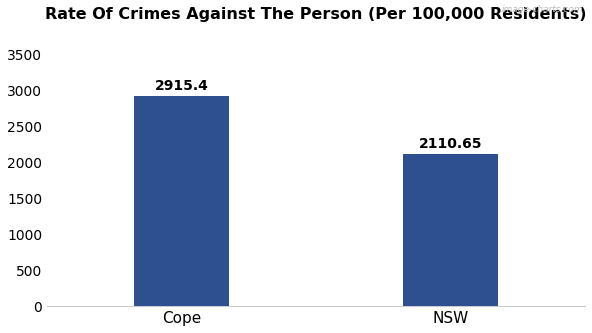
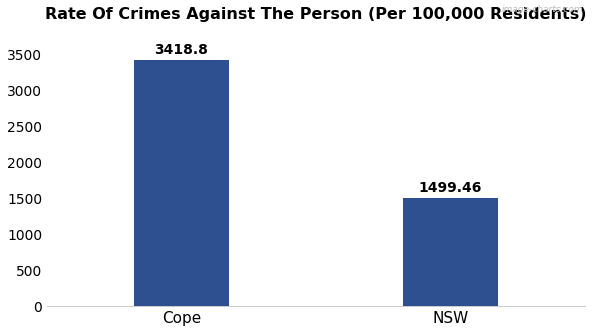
Cope: 2915.4 -> 3418.8
NSW: 2110.65 -> 1499.46
